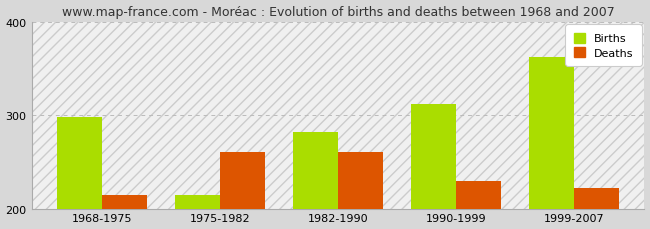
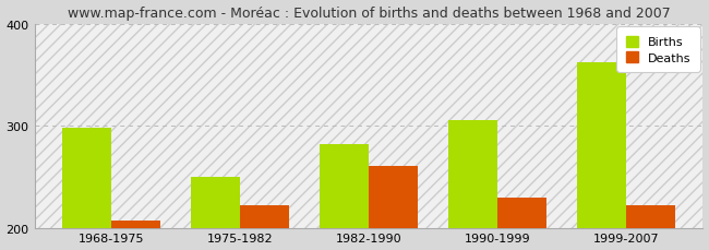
Deaths/1968-1975: 214 -> 207
Births/1975-1982: 214 -> 250
Deaths/1975-1982: 260 -> 222
Births/1990-1999: 312 -> 305
